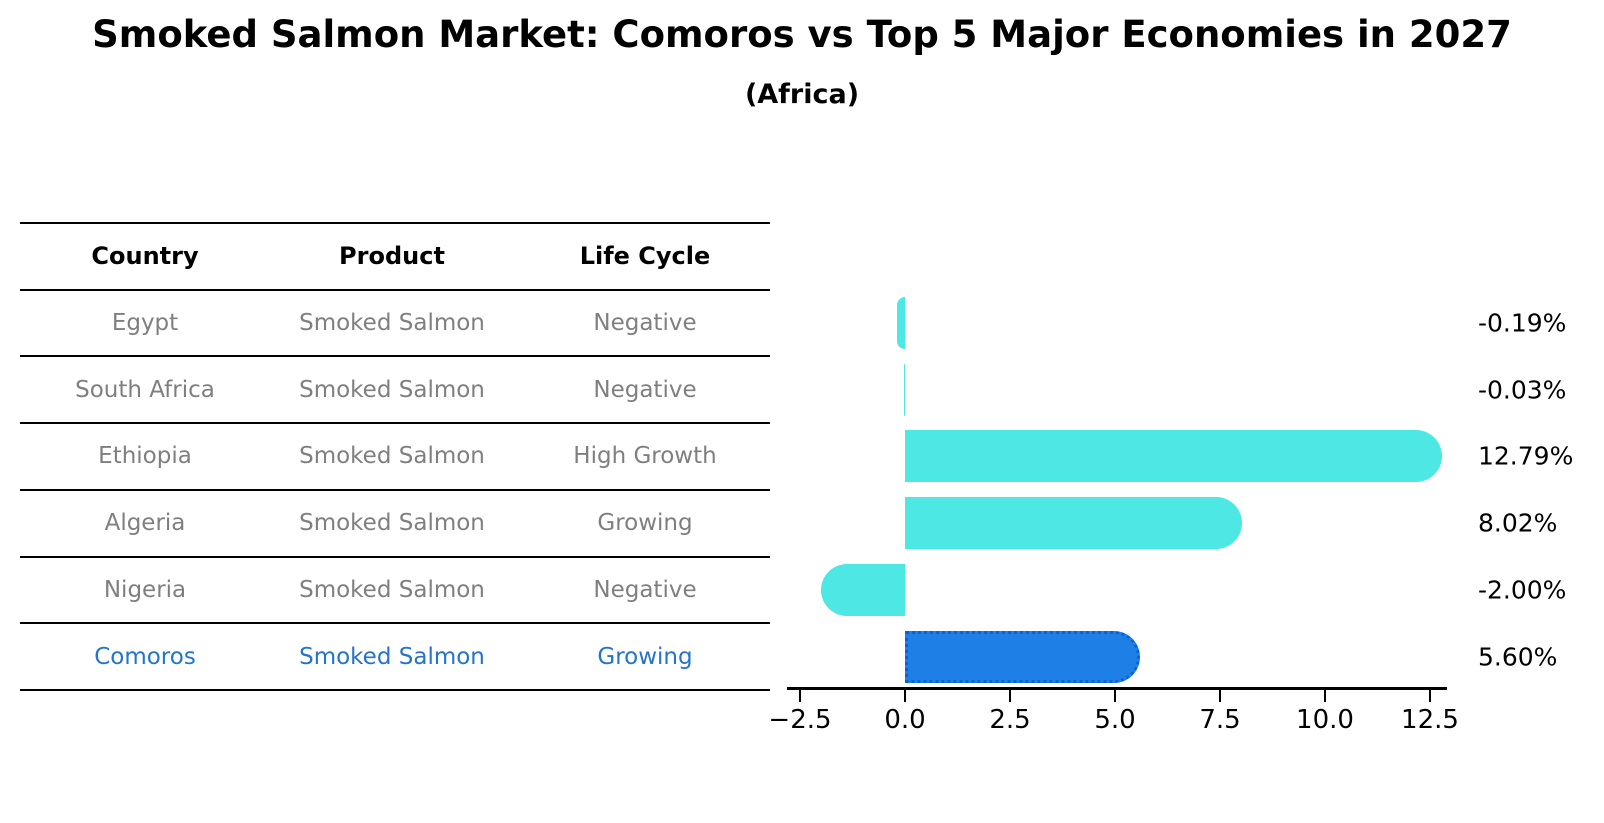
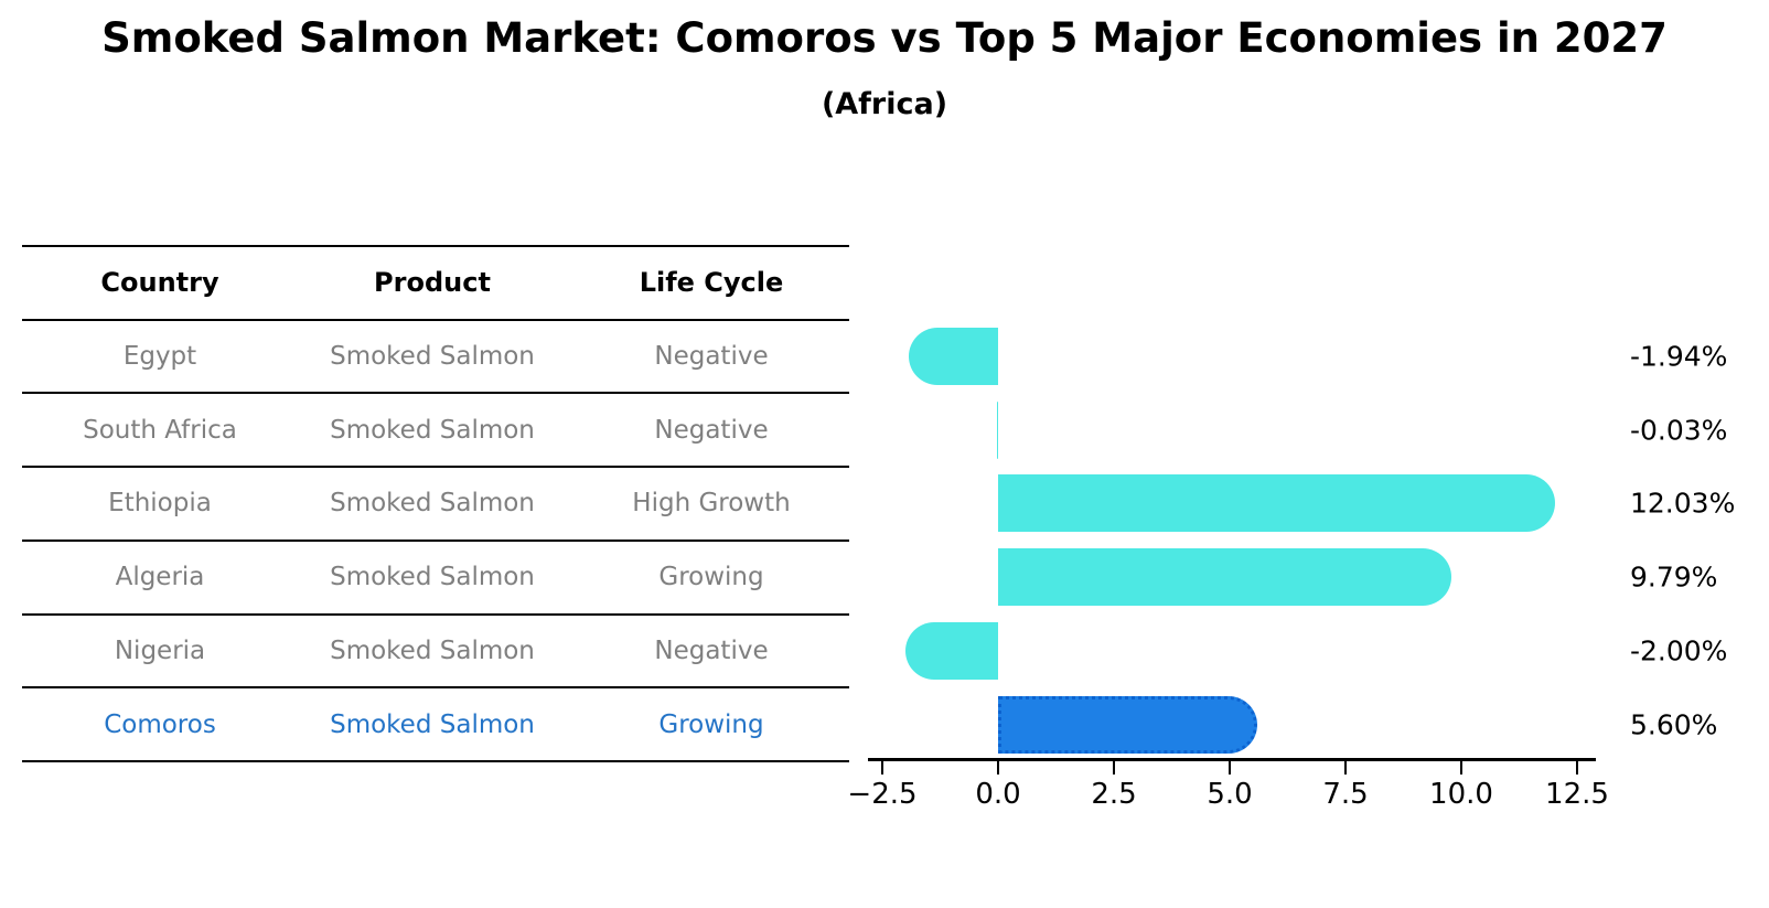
Egypt: -0.19% -> -1.94%
Ethiopia: 12.79% -> 12.03%
Algeria: 8.02% -> 9.79%
